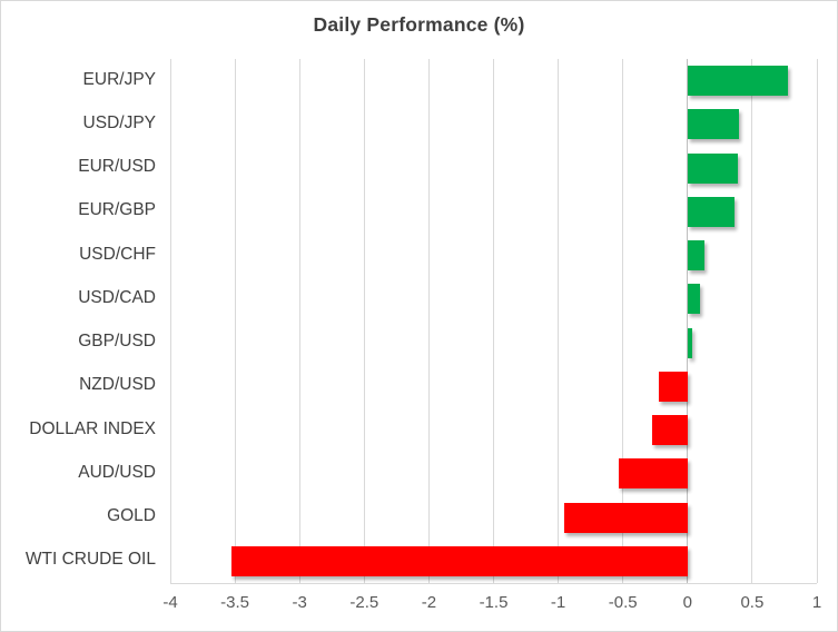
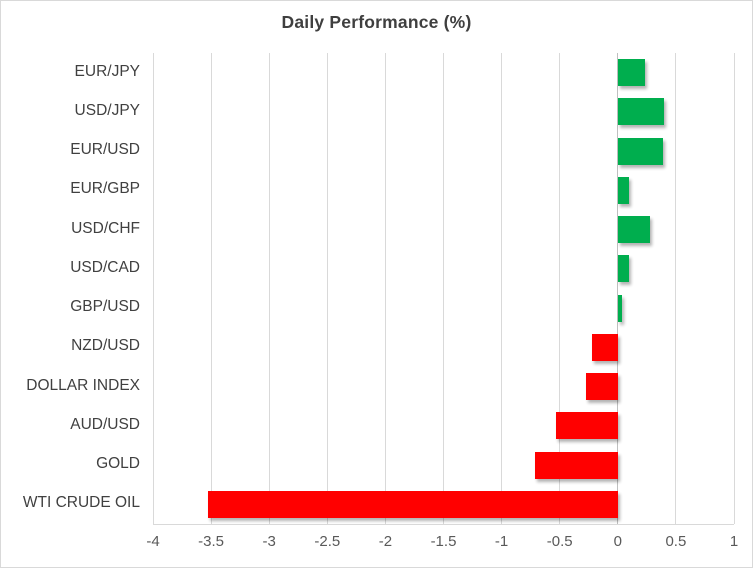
EUR/JPY: 0.78 -> 0.23
EUR/GBP: 0.36 -> 0.10
USD/CHF: 0.13 -> 0.28
GOLD: -0.95 -> -0.71
